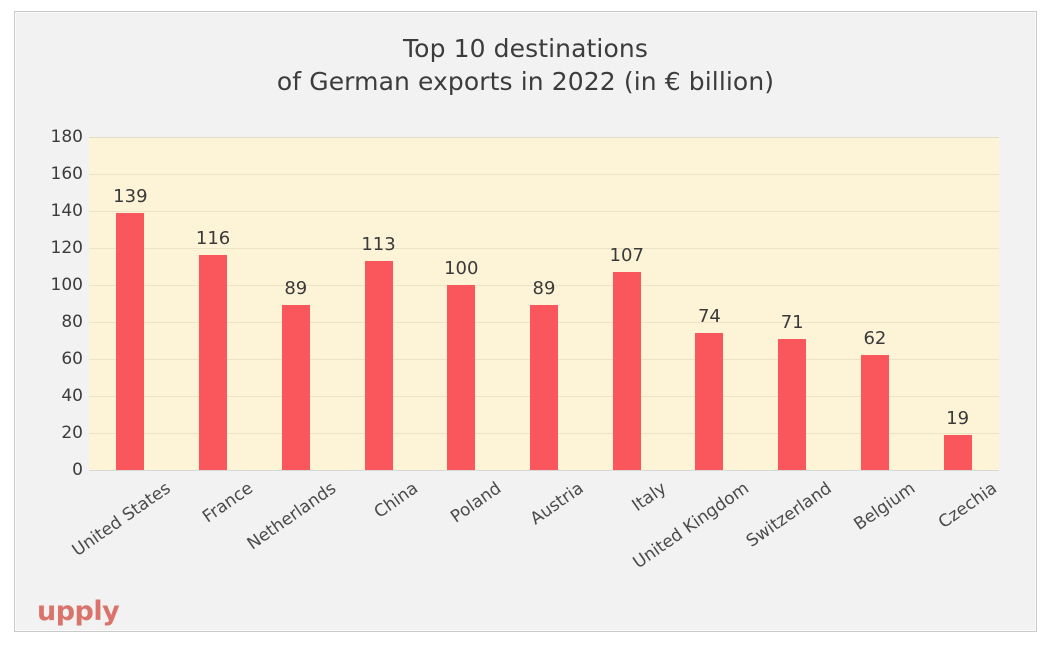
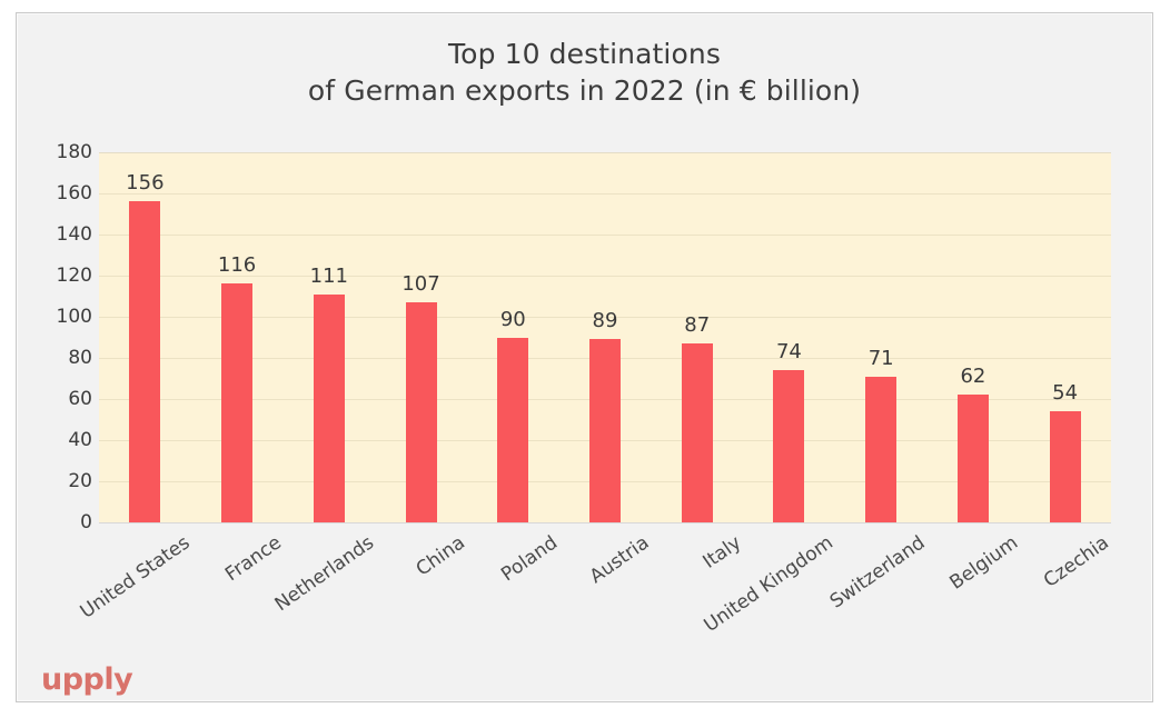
United States: 139 -> 156
Netherlands: 89 -> 111
China: 113 -> 107
Poland: 100 -> 90
Italy: 107 -> 87
Czechia: 19 -> 54
